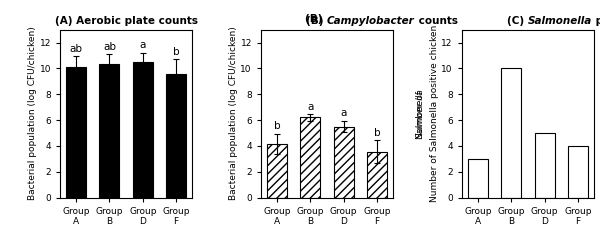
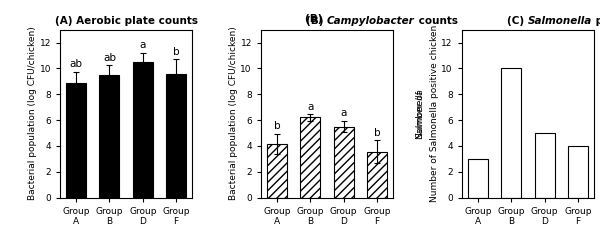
(A) Aerobic plate counts/Group A: 10.1 -> 8.9
(A) Aerobic plate counts/Group B: 10.3 -> 9.5
